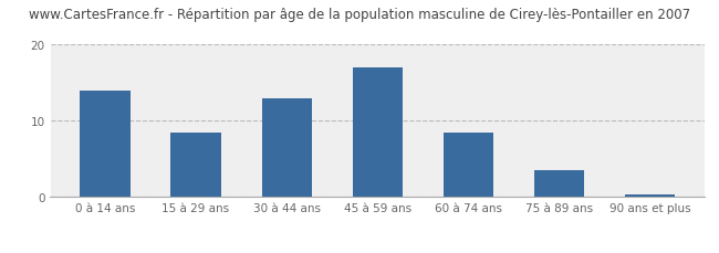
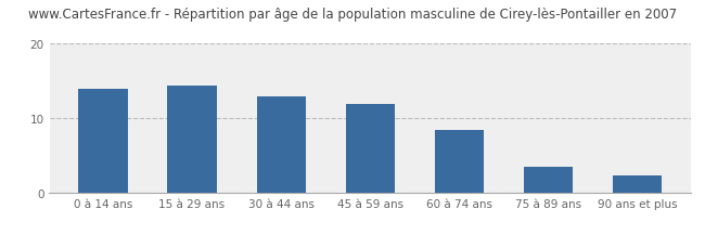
15 à 29 ans: 8.5 -> 14.4
45 à 59 ans: 17.0 -> 12.0
90 ans et plus: 0.3 -> 2.4
